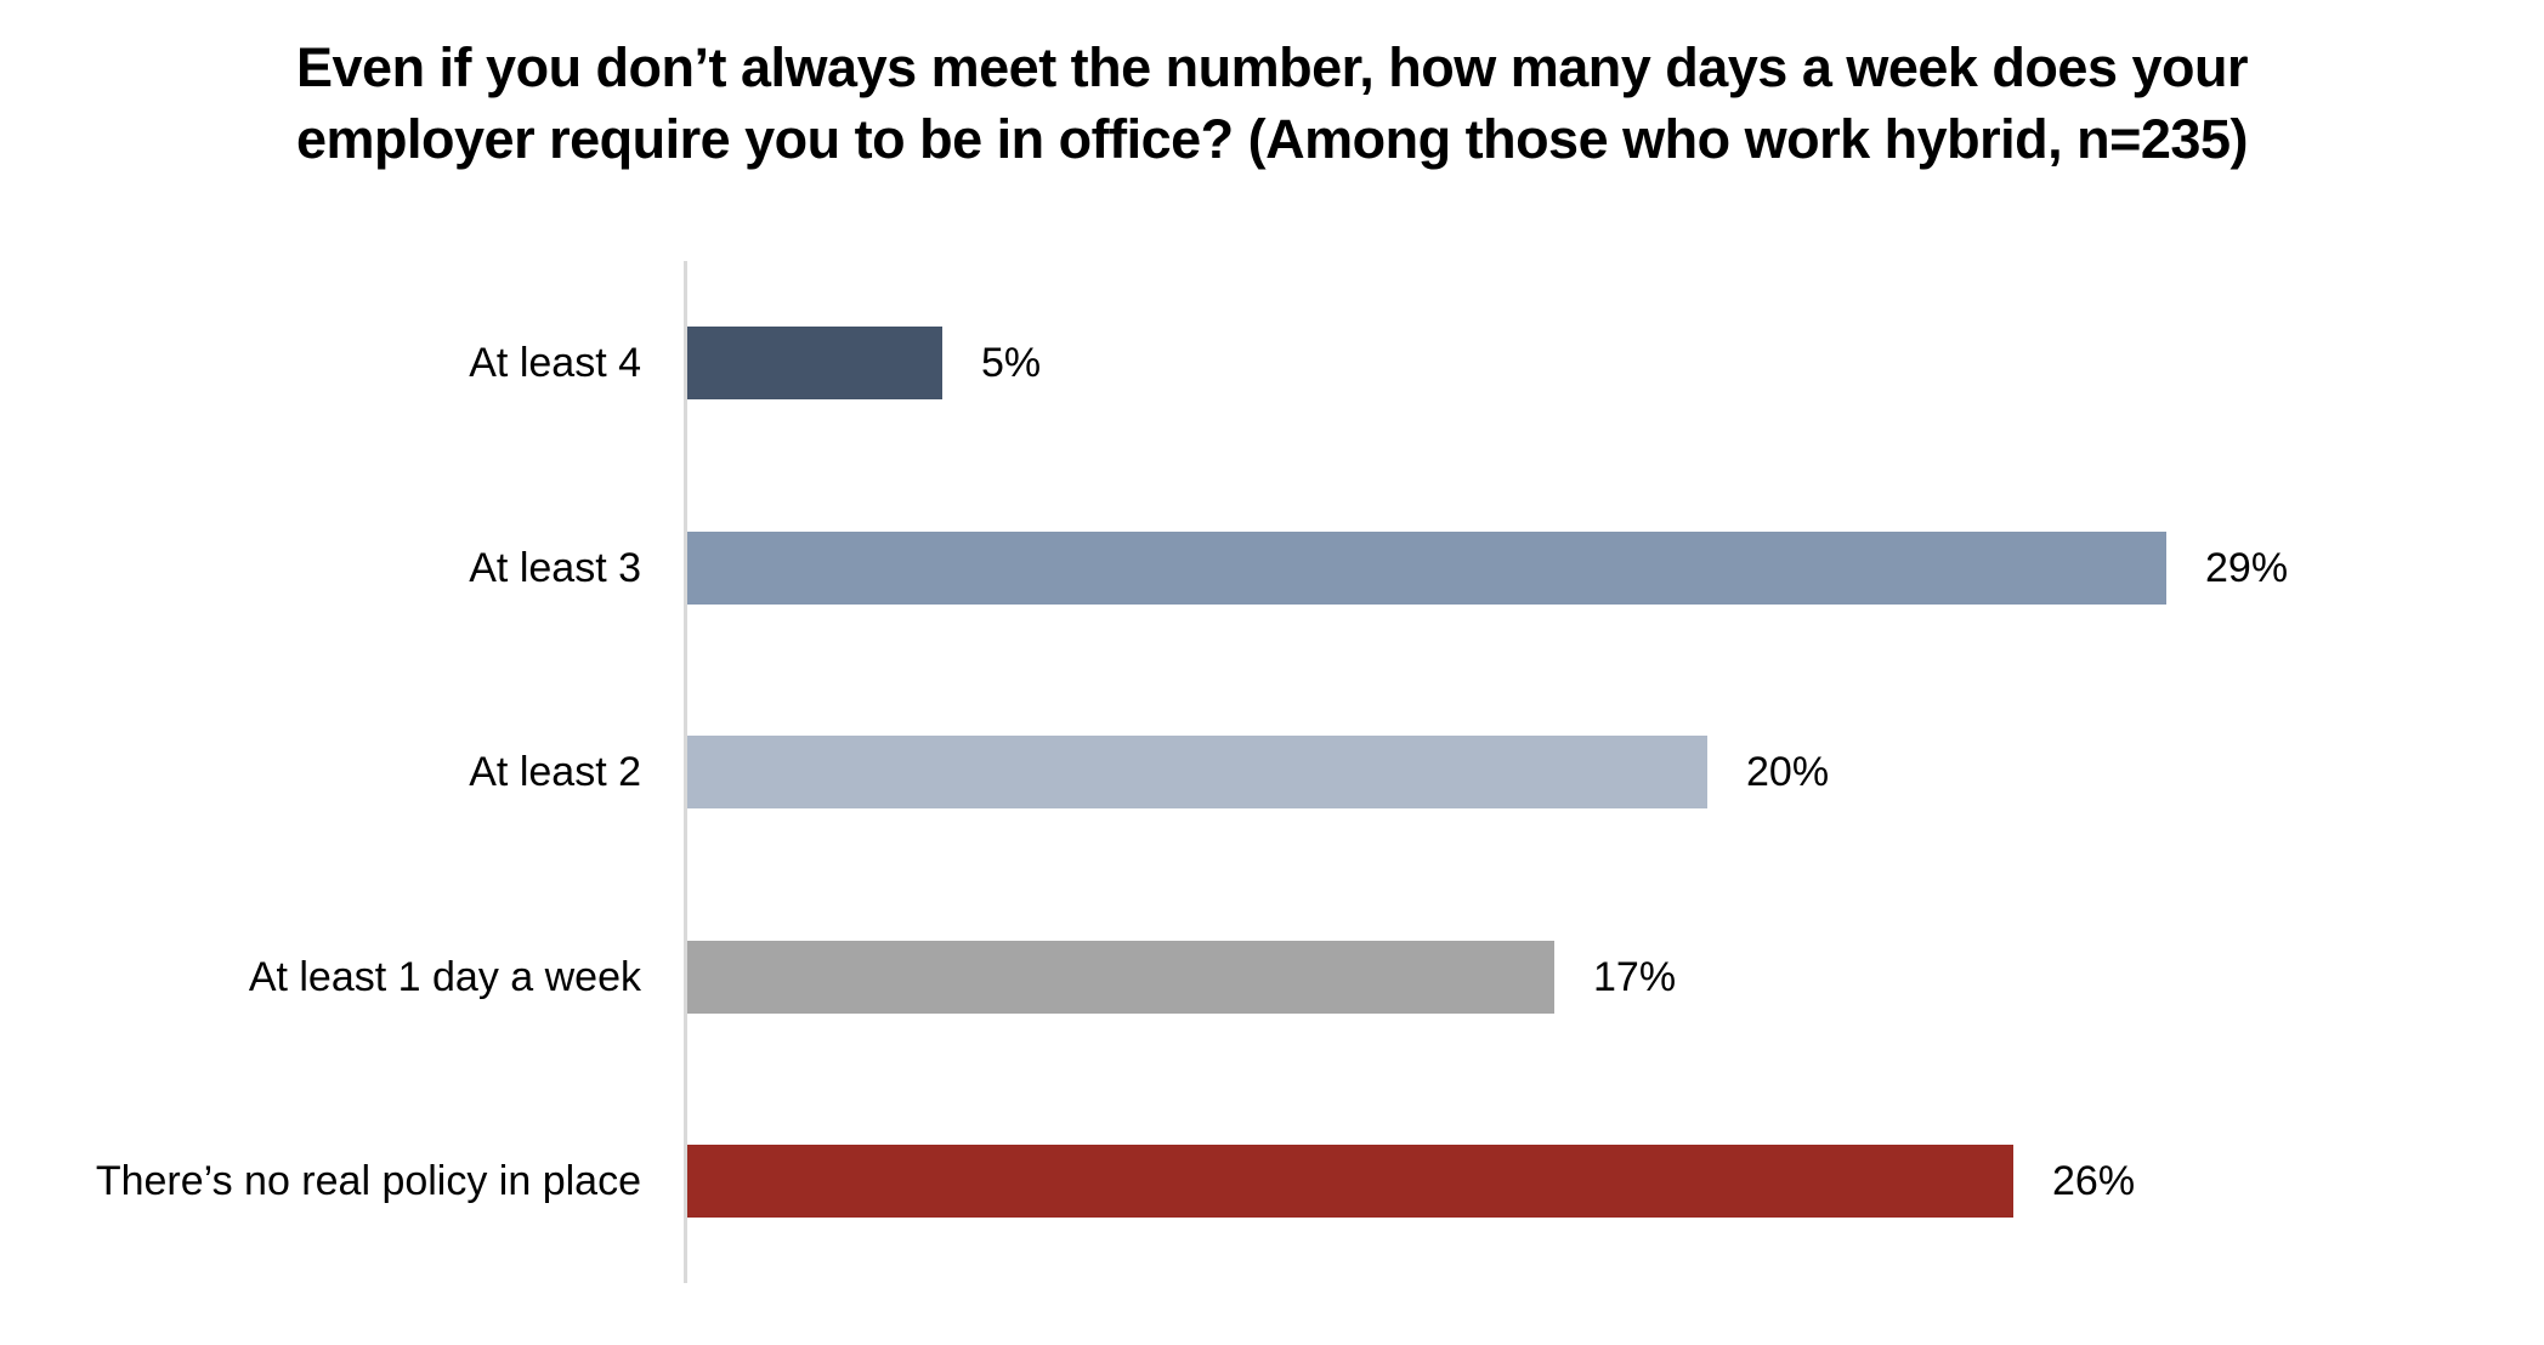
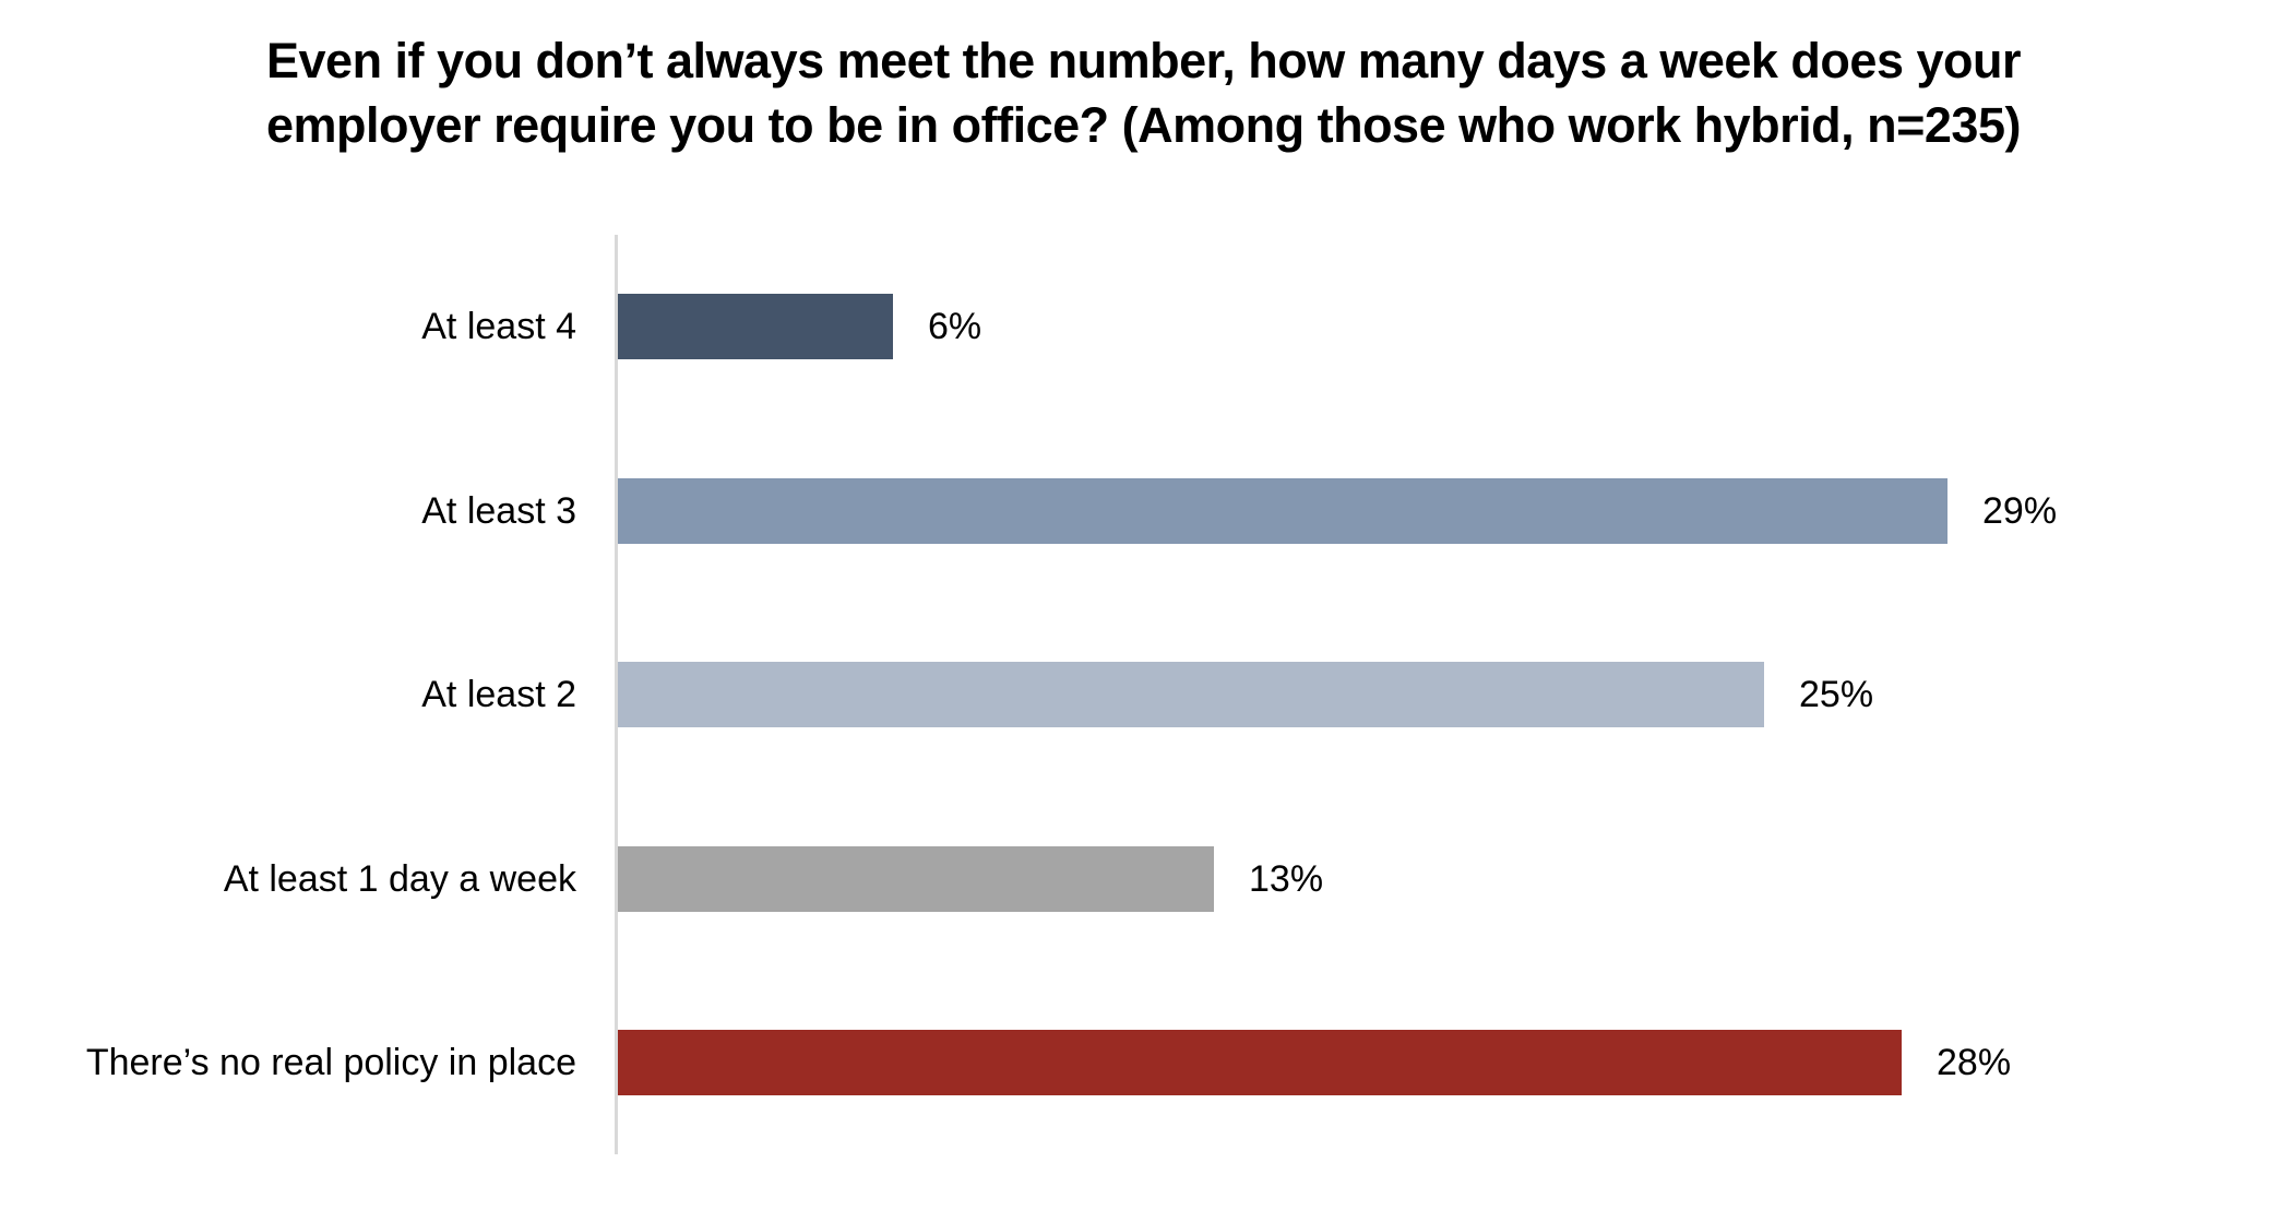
At least 4: 5% -> 6%
At least 2: 20% -> 25%
At least 1 day a week: 17% -> 13%
There’s no real policy in place: 26% -> 28%
